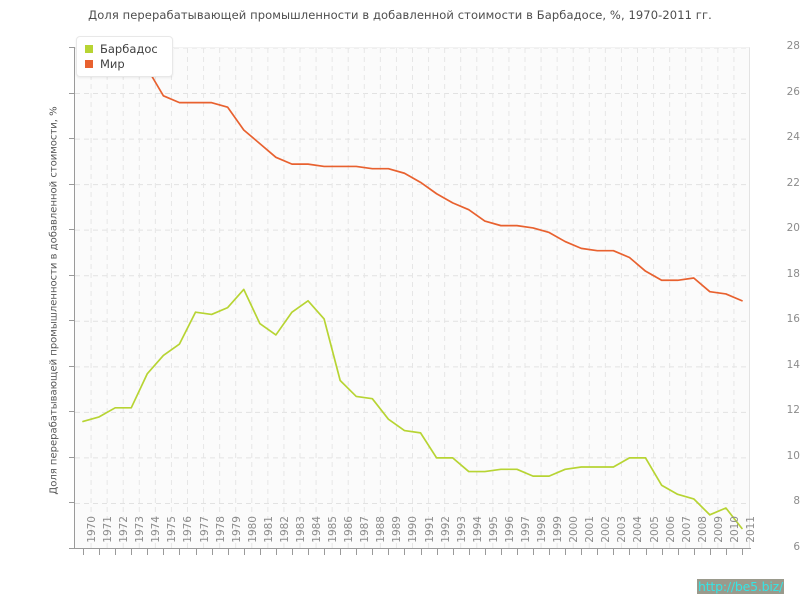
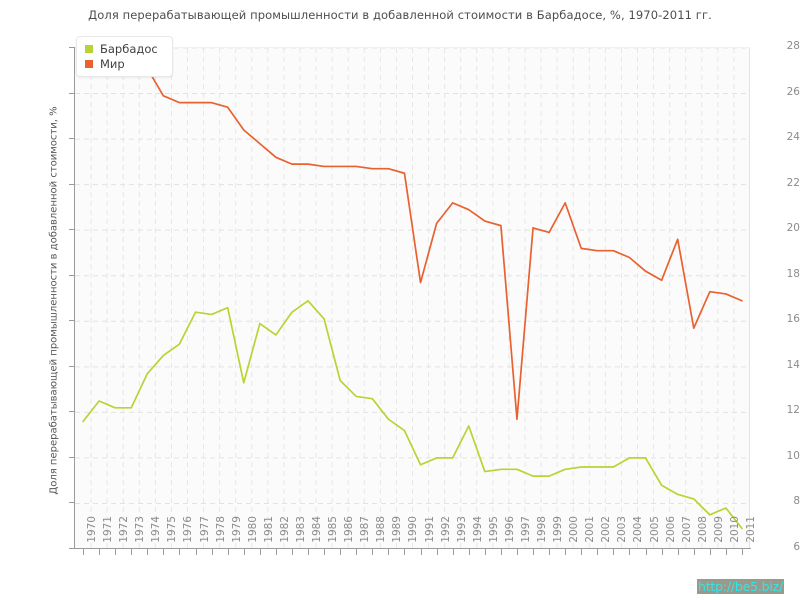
Барбадос/1971: 11.8 -> 12.5
Барбадос/1980: 17.4 -> 13.3
Барбадос/1991: 11.1 -> 9.7
Мир/1991: 22.1 -> 17.7
Мир/1992: 21.6 -> 20.3
Барбадос/1994: 9.4 -> 11.4
Мир/1997: 20.2 -> 11.7
Мир/2000: 19.5 -> 21.2
Мир/2007: 17.8 -> 19.6
Мир/2008: 17.9 -> 15.7
